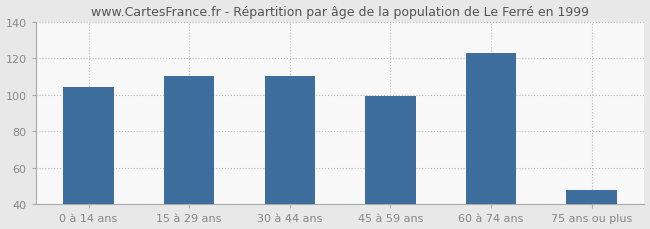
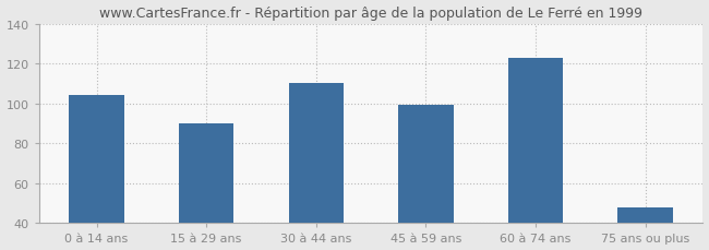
15 à 29 ans: 110 -> 90
